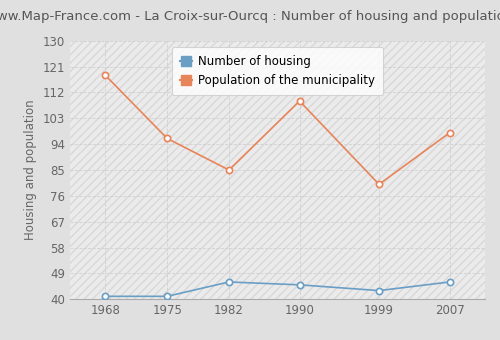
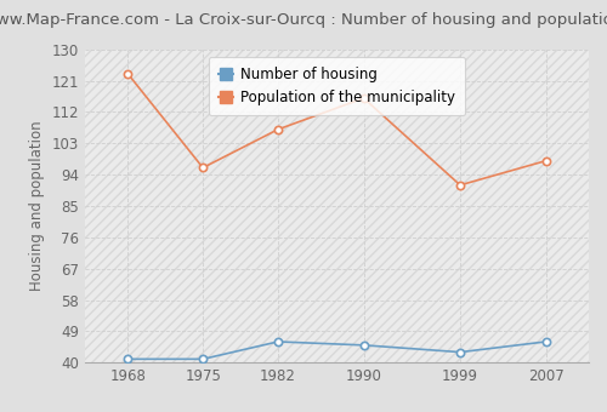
Population of the municipality/1968: 118 -> 123
Population of the municipality/1982: 85 -> 107
Population of the municipality/1990: 109 -> 116
Population of the municipality/1999: 80 -> 91
